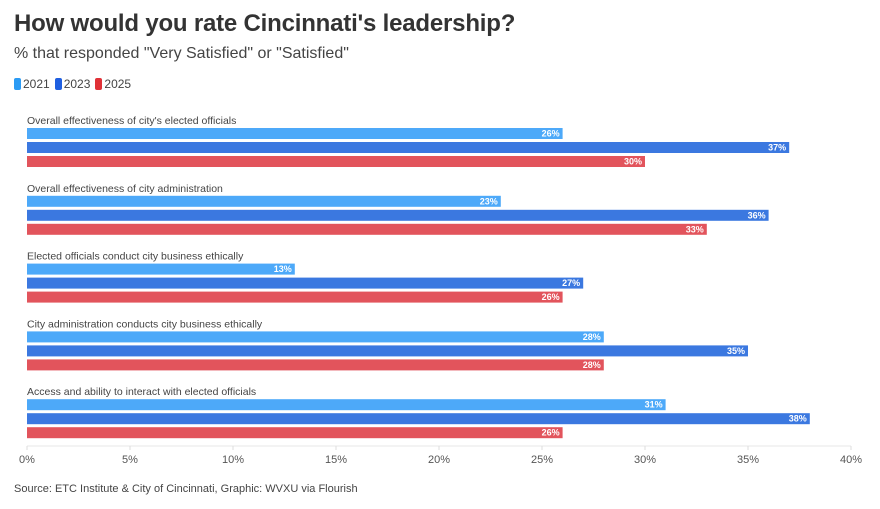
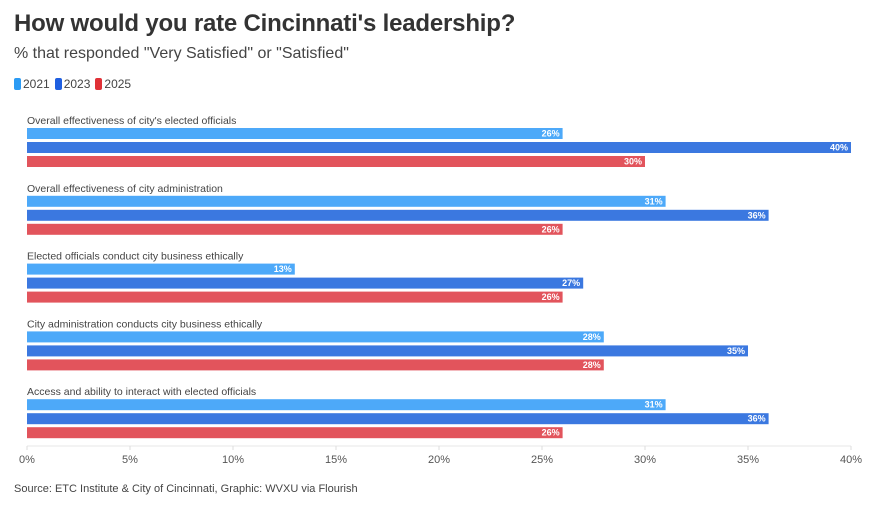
2023/Overall effectiveness of city's elected officials: 37% -> 40%
2021/Overall effectiveness of city administration: 23% -> 31%
2025/Overall effectiveness of city administration: 33% -> 26%
2023/Access and ability to interact with elected officials: 38% -> 36%
